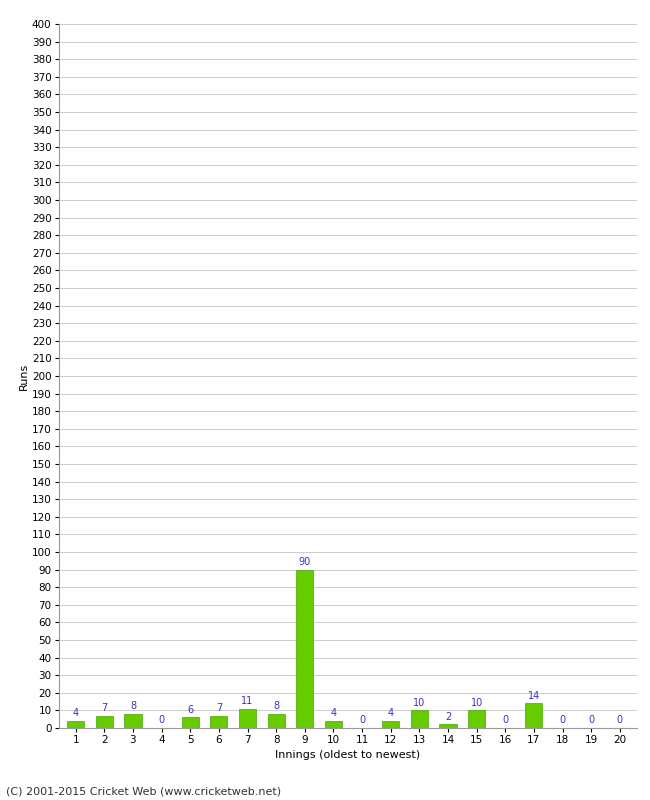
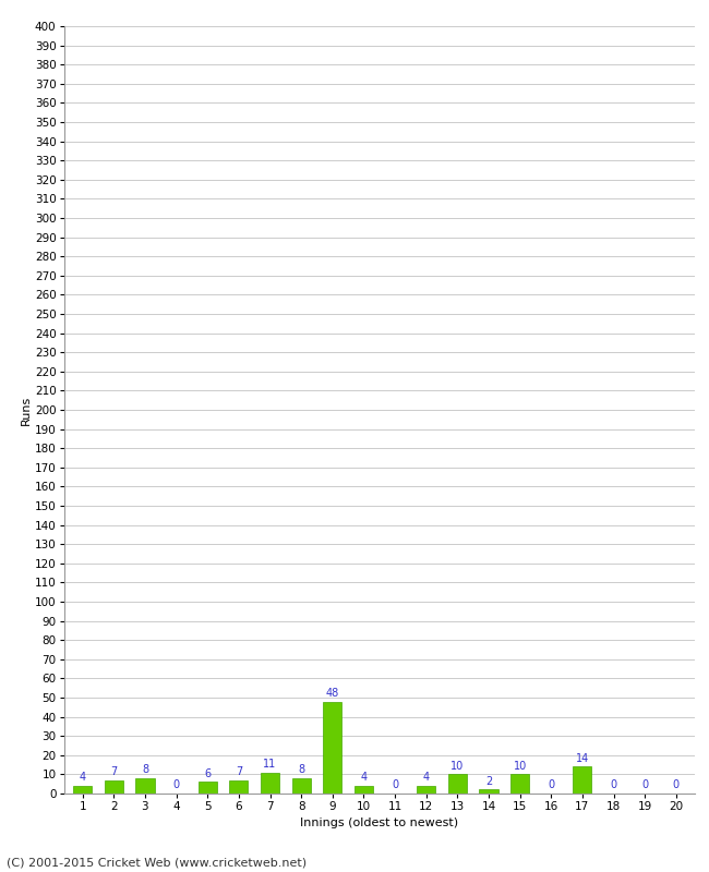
9: 90 -> 48
